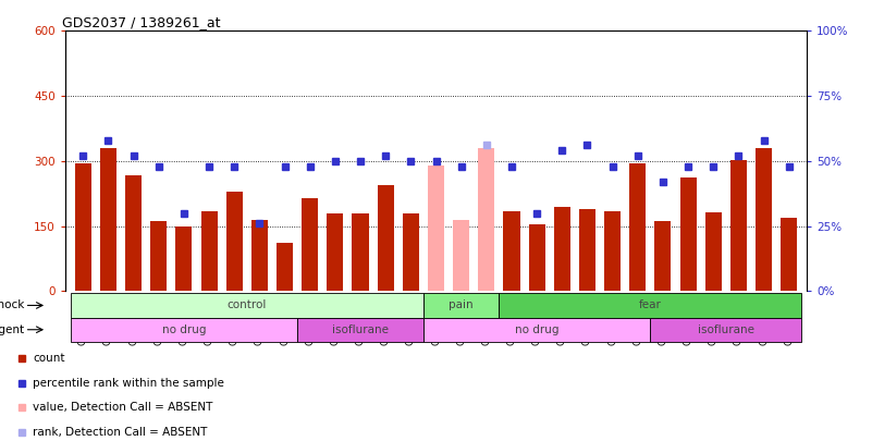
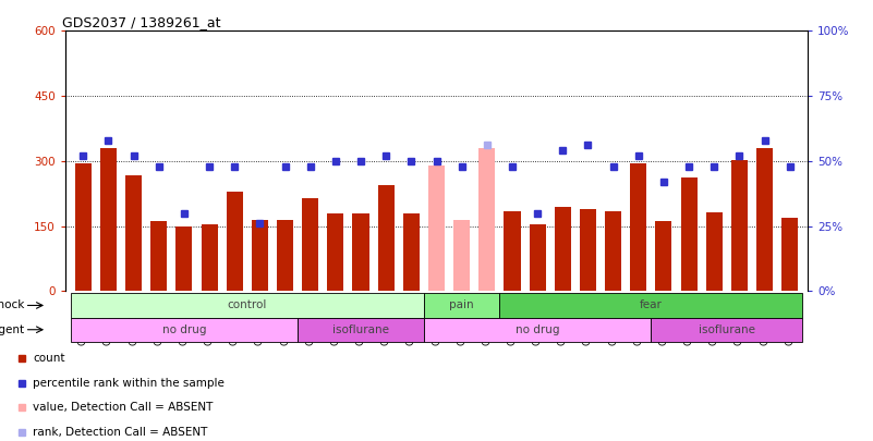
GSM30795: 185 -> 153
GSM30798: 110 -> 163
